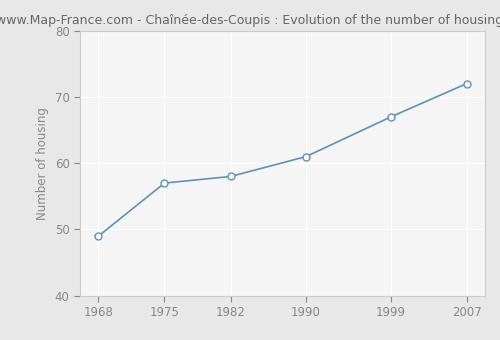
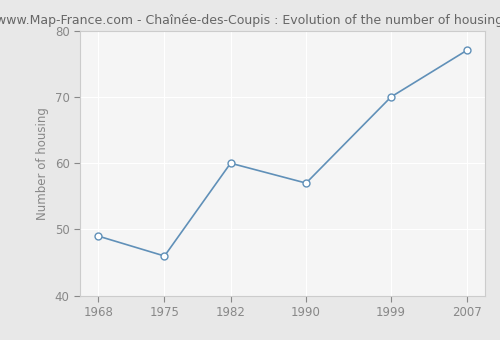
1975: 57 -> 46
1982: 58 -> 60
1990: 61 -> 57
1999: 67 -> 70
2007: 72 -> 77
